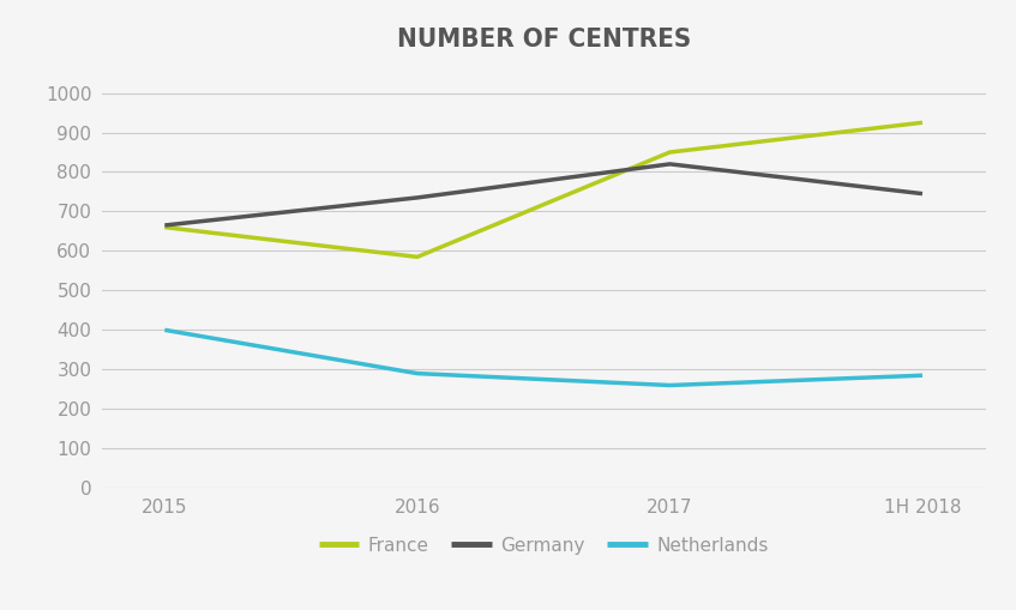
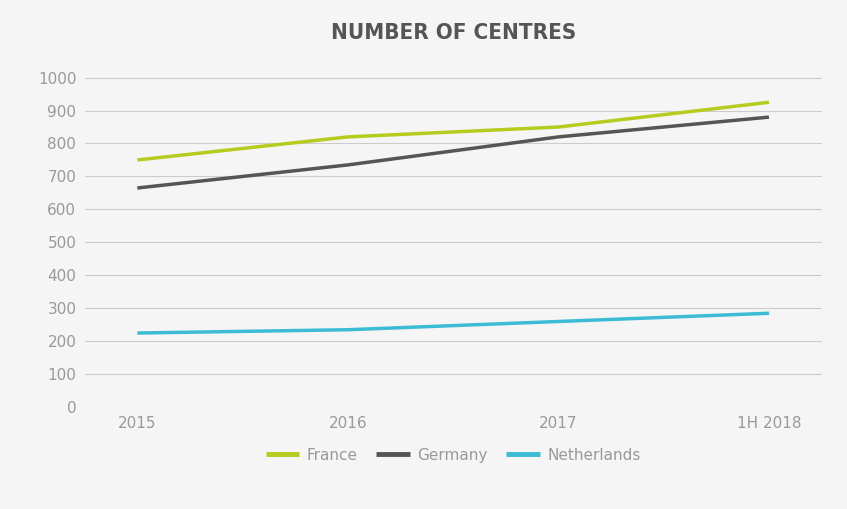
France/2015: 660 -> 750
Netherlands/2015: 400 -> 225
France/2016: 585 -> 820
Netherlands/2016: 290 -> 235
Germany/1H 2018: 745 -> 880
